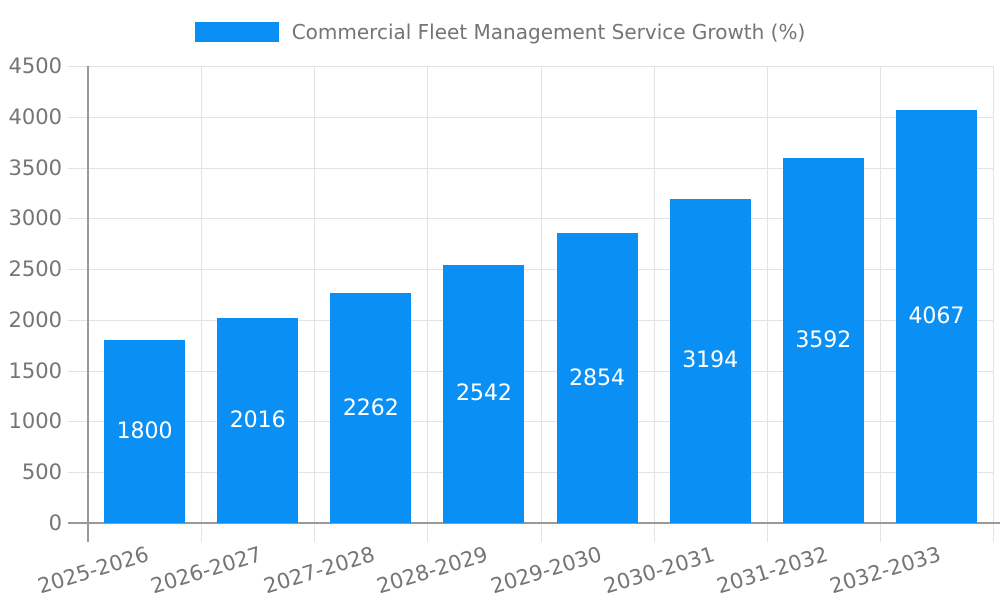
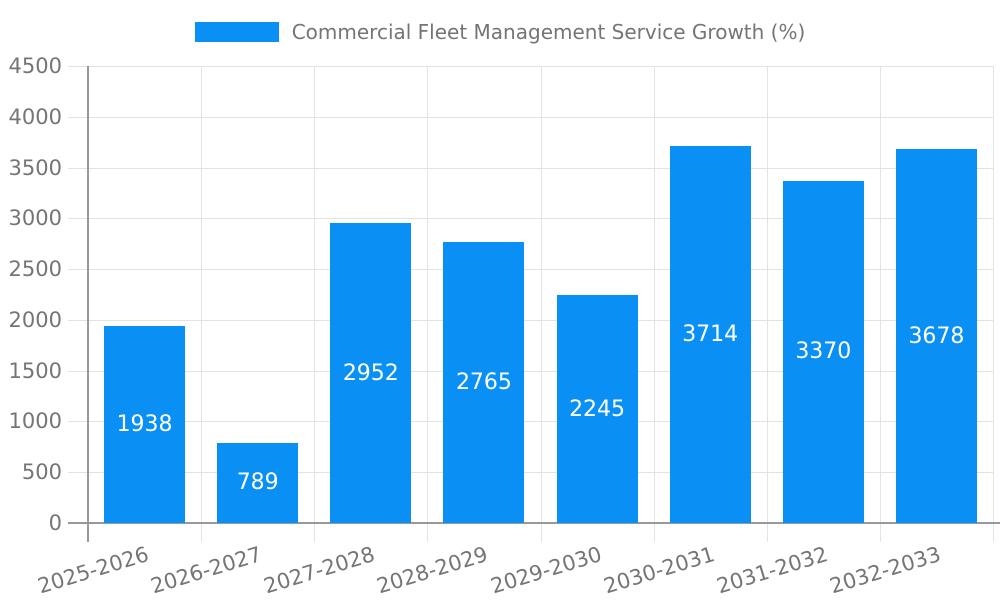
2025-2026: 1800 -> 1938
2026-2027: 2016 -> 789
2027-2028: 2262 -> 2952
2028-2029: 2542 -> 2765
2029-2030: 2854 -> 2245
2030-2031: 3194 -> 3714
2031-2032: 3592 -> 3370
2032-2033: 4067 -> 3678
